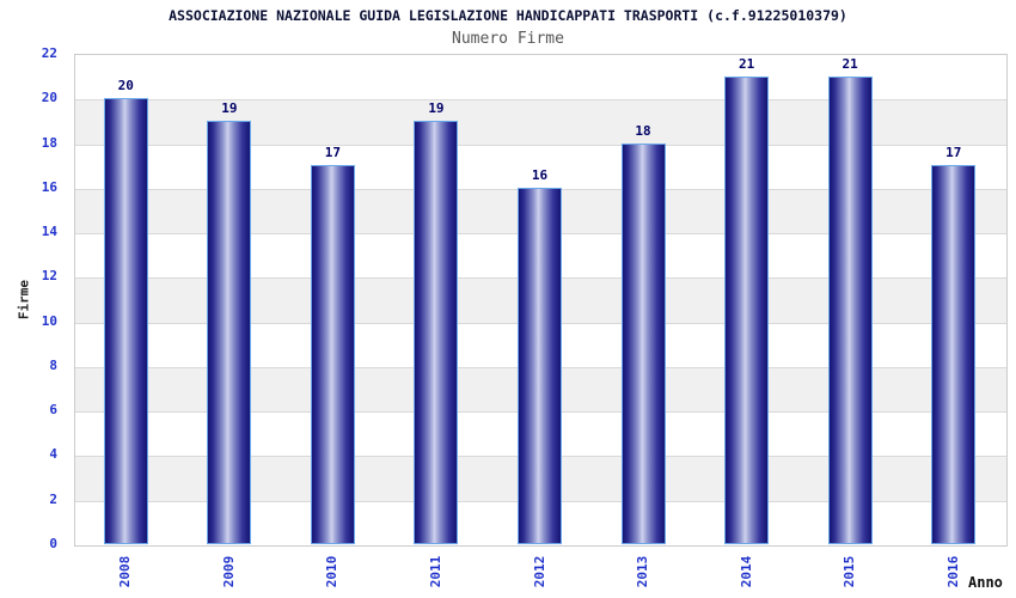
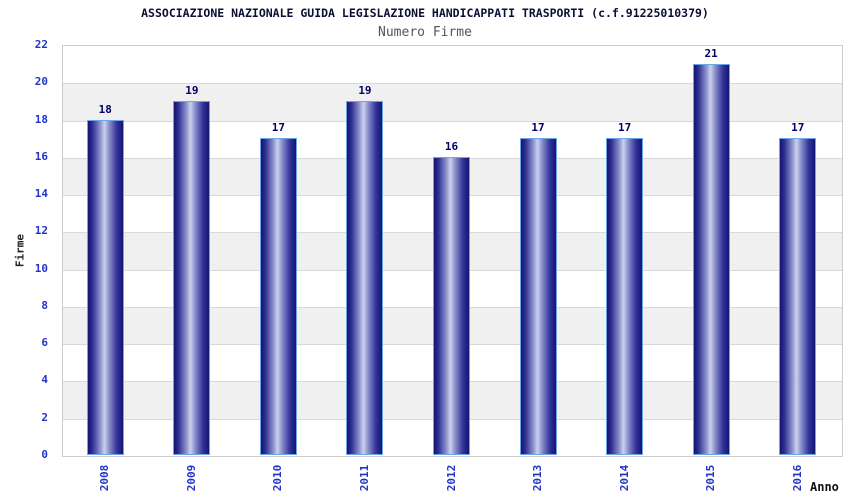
2008: 20 -> 18
2013: 18 -> 17
2014: 21 -> 17
